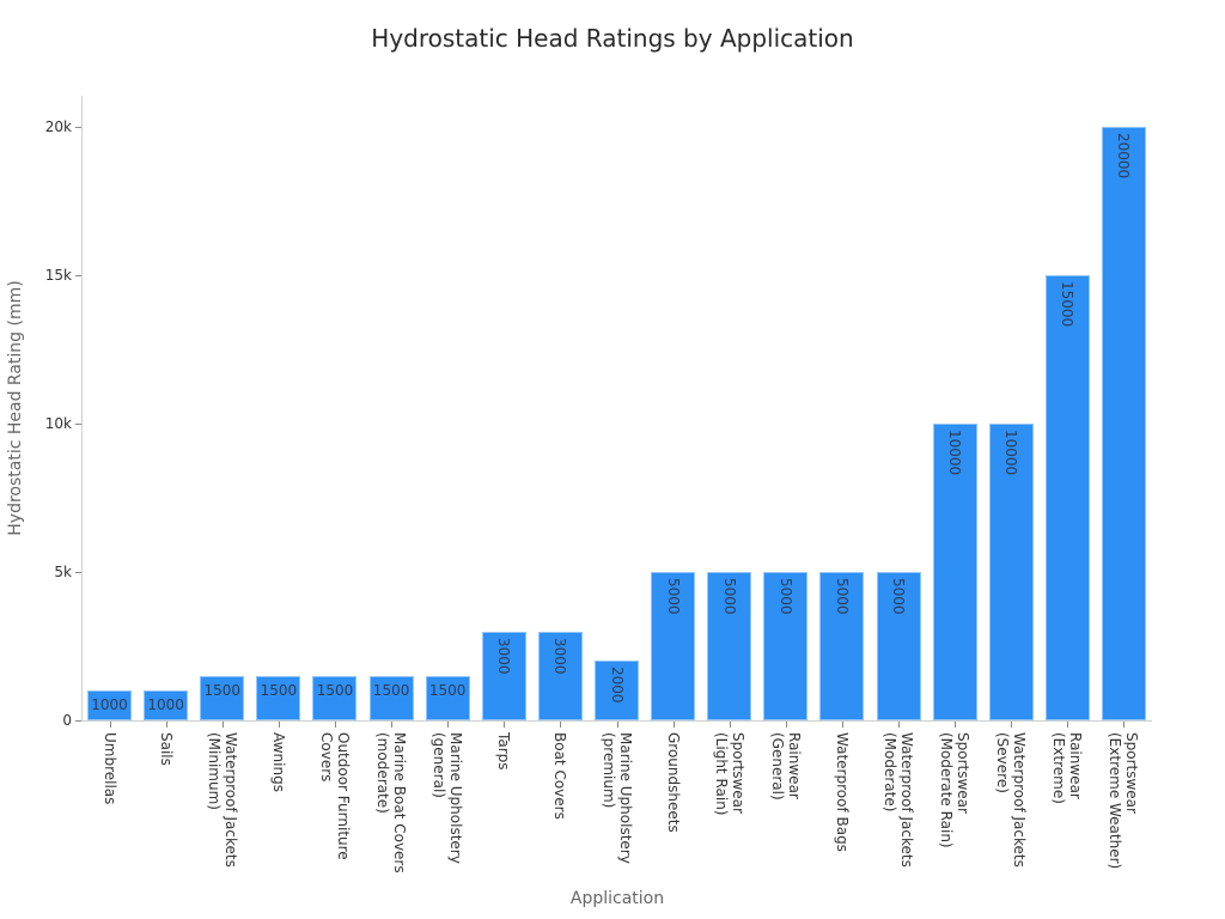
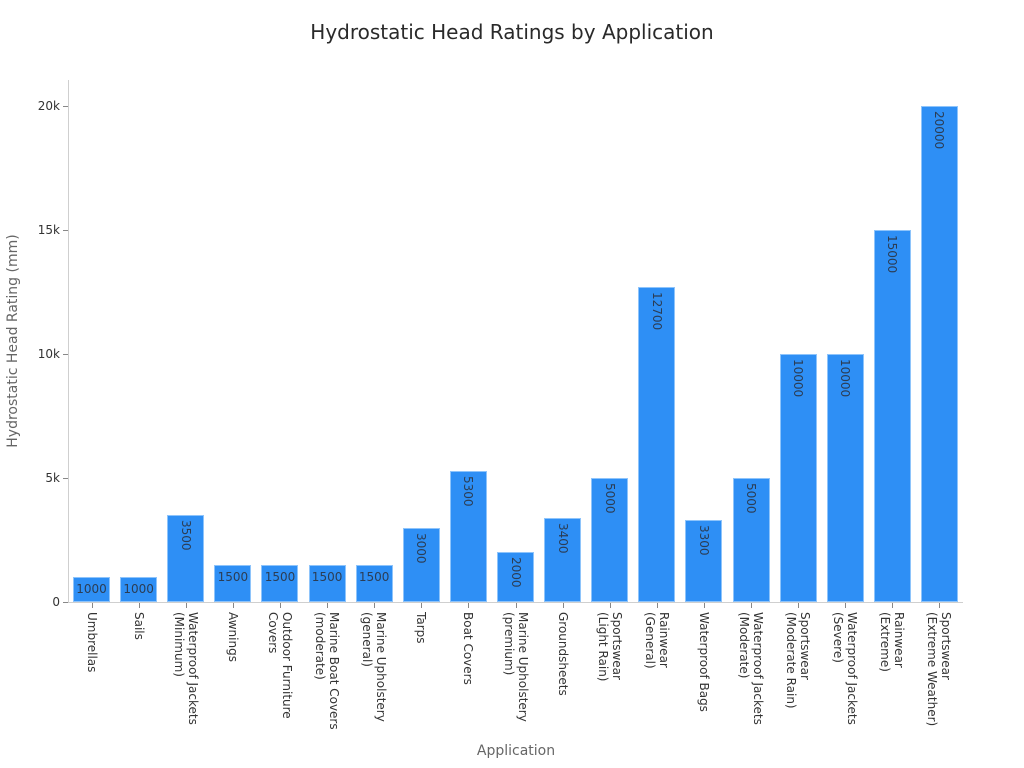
Waterproof Jackets (Minimum): 1500 -> 3500
Boat Covers: 3000 -> 5300
Groundsheets: 5000 -> 3400
Rainwear (General): 5000 -> 12700
Waterproof Bags: 5000 -> 3300
